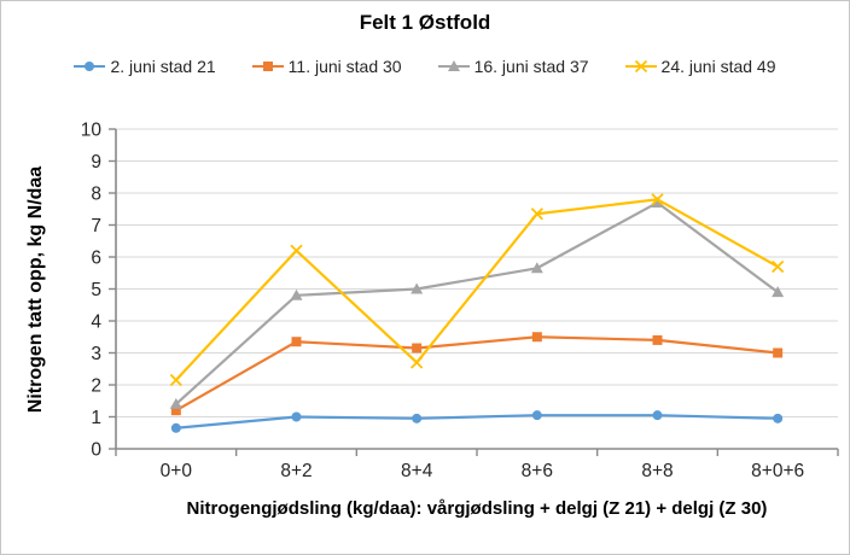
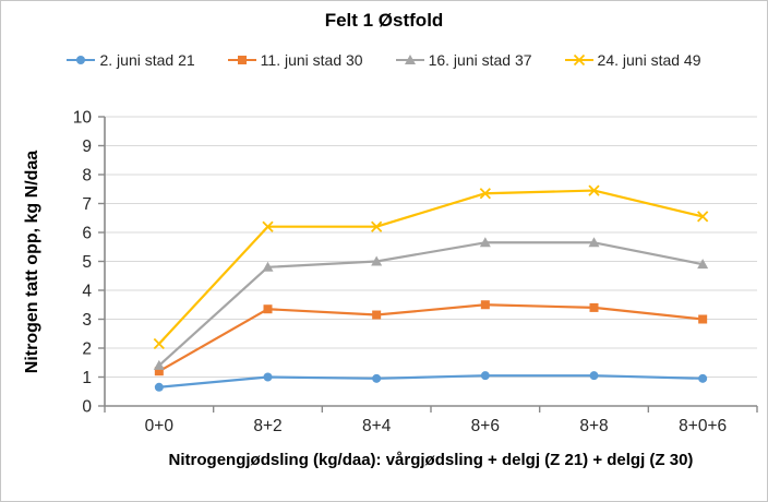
24. juni stad 49/8+4: 2.7 -> 6.2
16. juni stad 37/8+8: 7.7 -> 5.7
24. juni stad 49/8+8: 7.8 -> 7.5
24. juni stad 49/8+0+6: 5.7 -> 6.5
